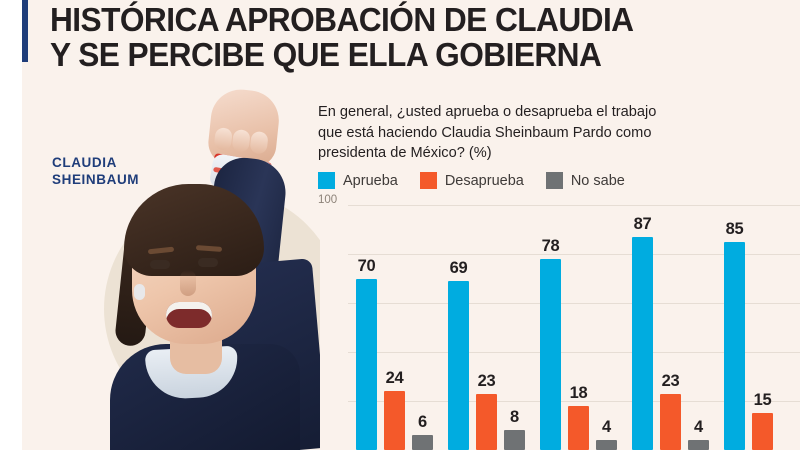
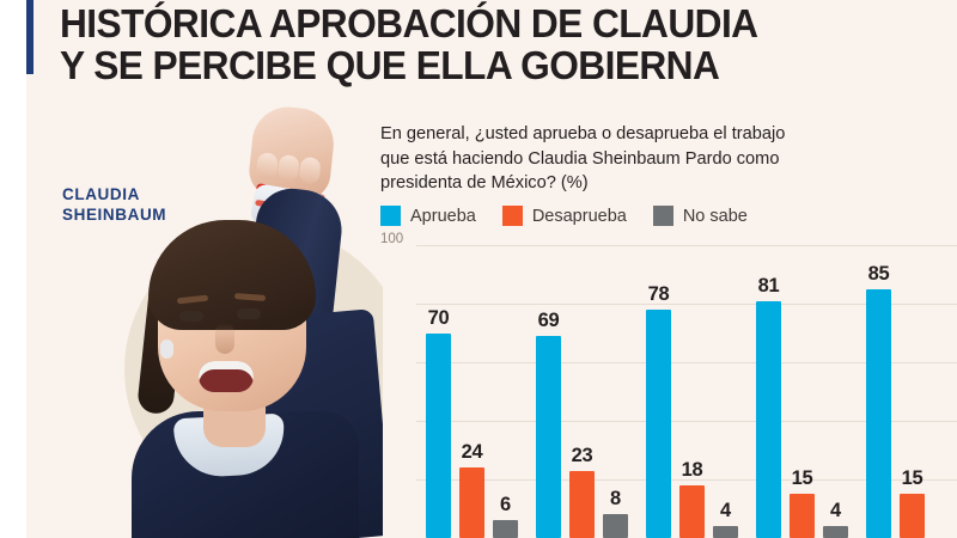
Aprueba/4: 87 -> 81
Desaprueba/4: 23 -> 15
